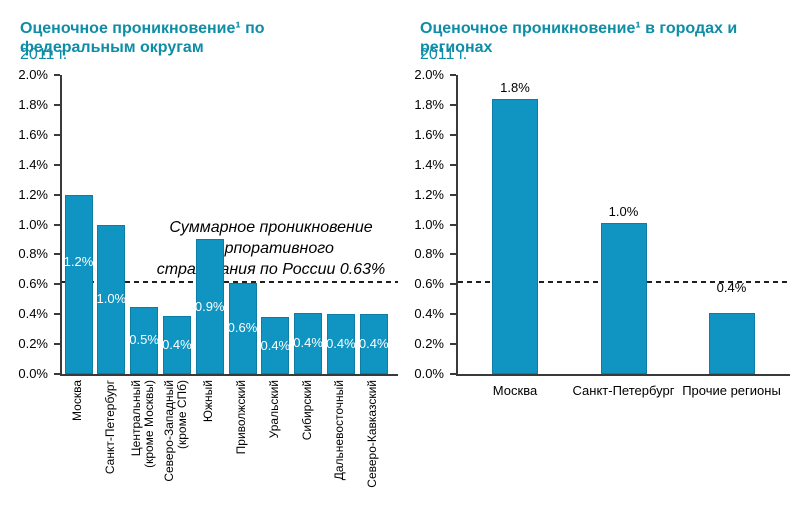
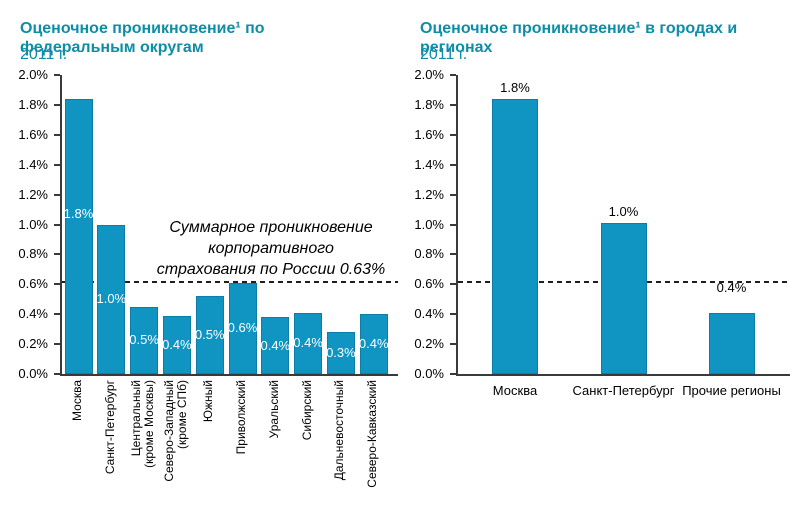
Оценочное проникновение¹ по федеральным округам/Москва: 1.2% -> 1.8%
Оценочное проникновение¹ по федеральным округам/Южный: 0.9% -> 0.5%
Оценочное проникновение¹ по федеральным округам/Дальневосточный: 0.4% -> 0.3%
